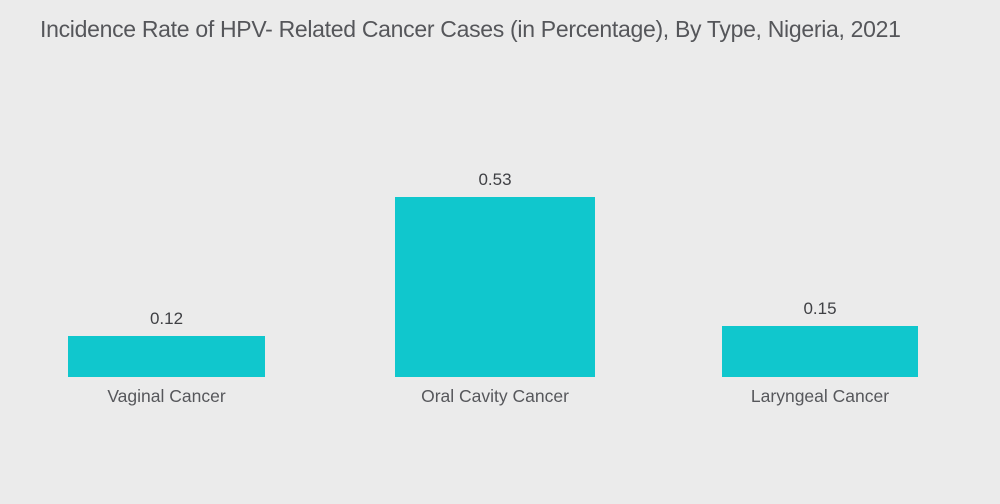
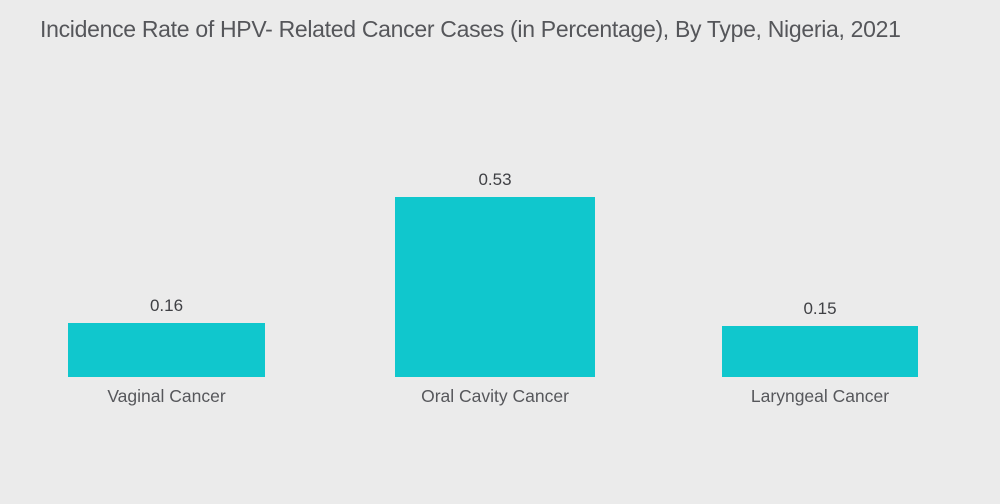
Vaginal Cancer: 0.12 -> 0.16
